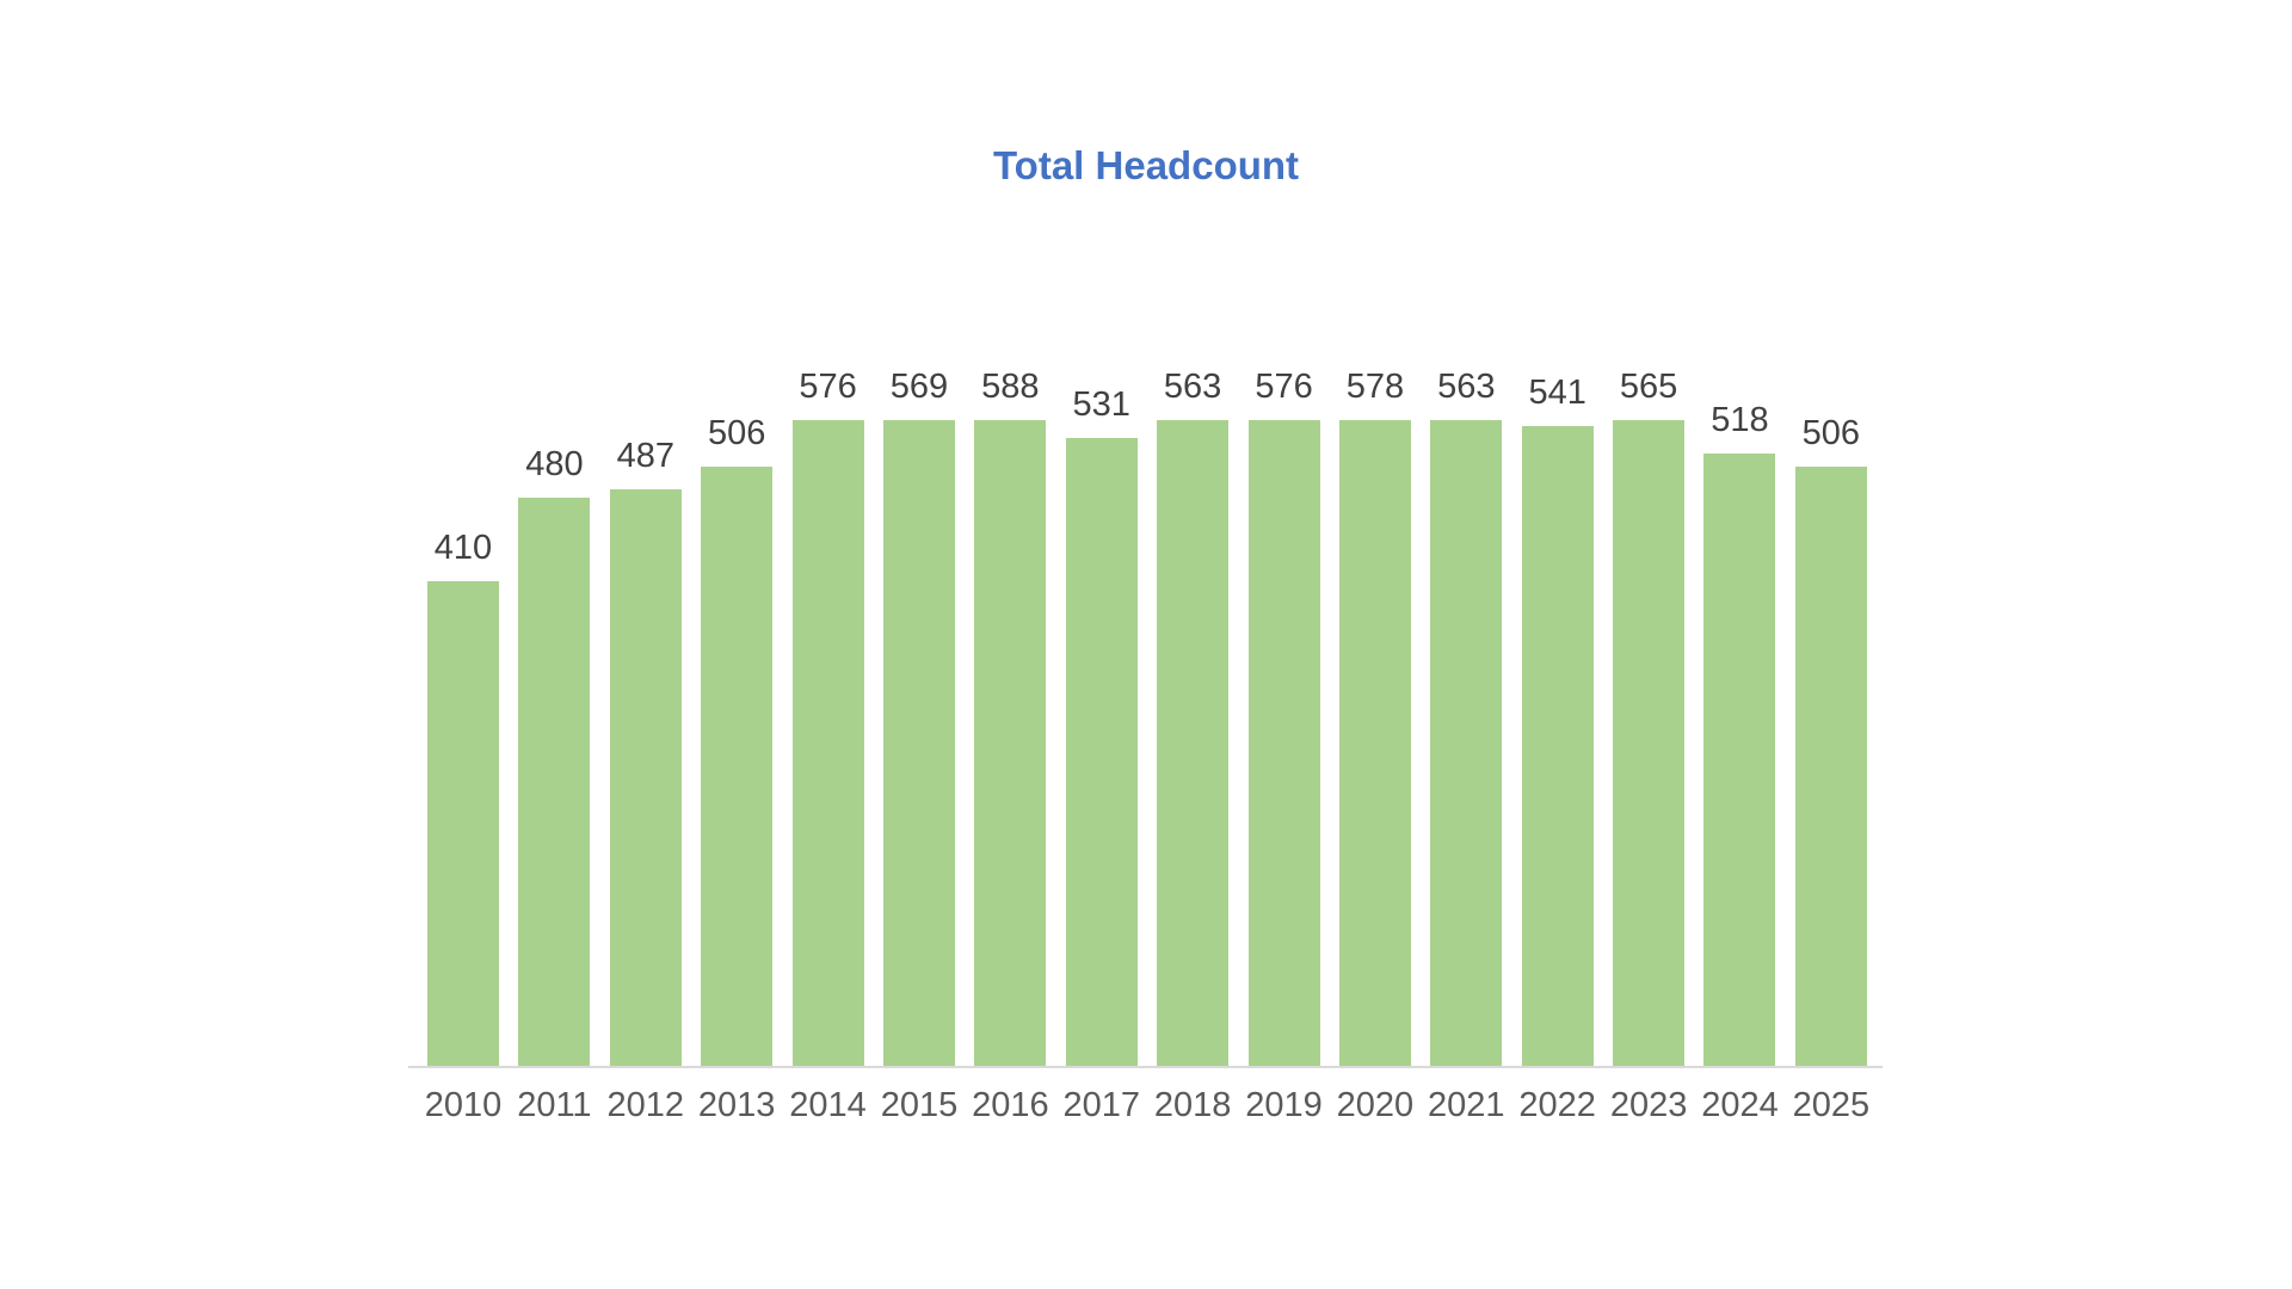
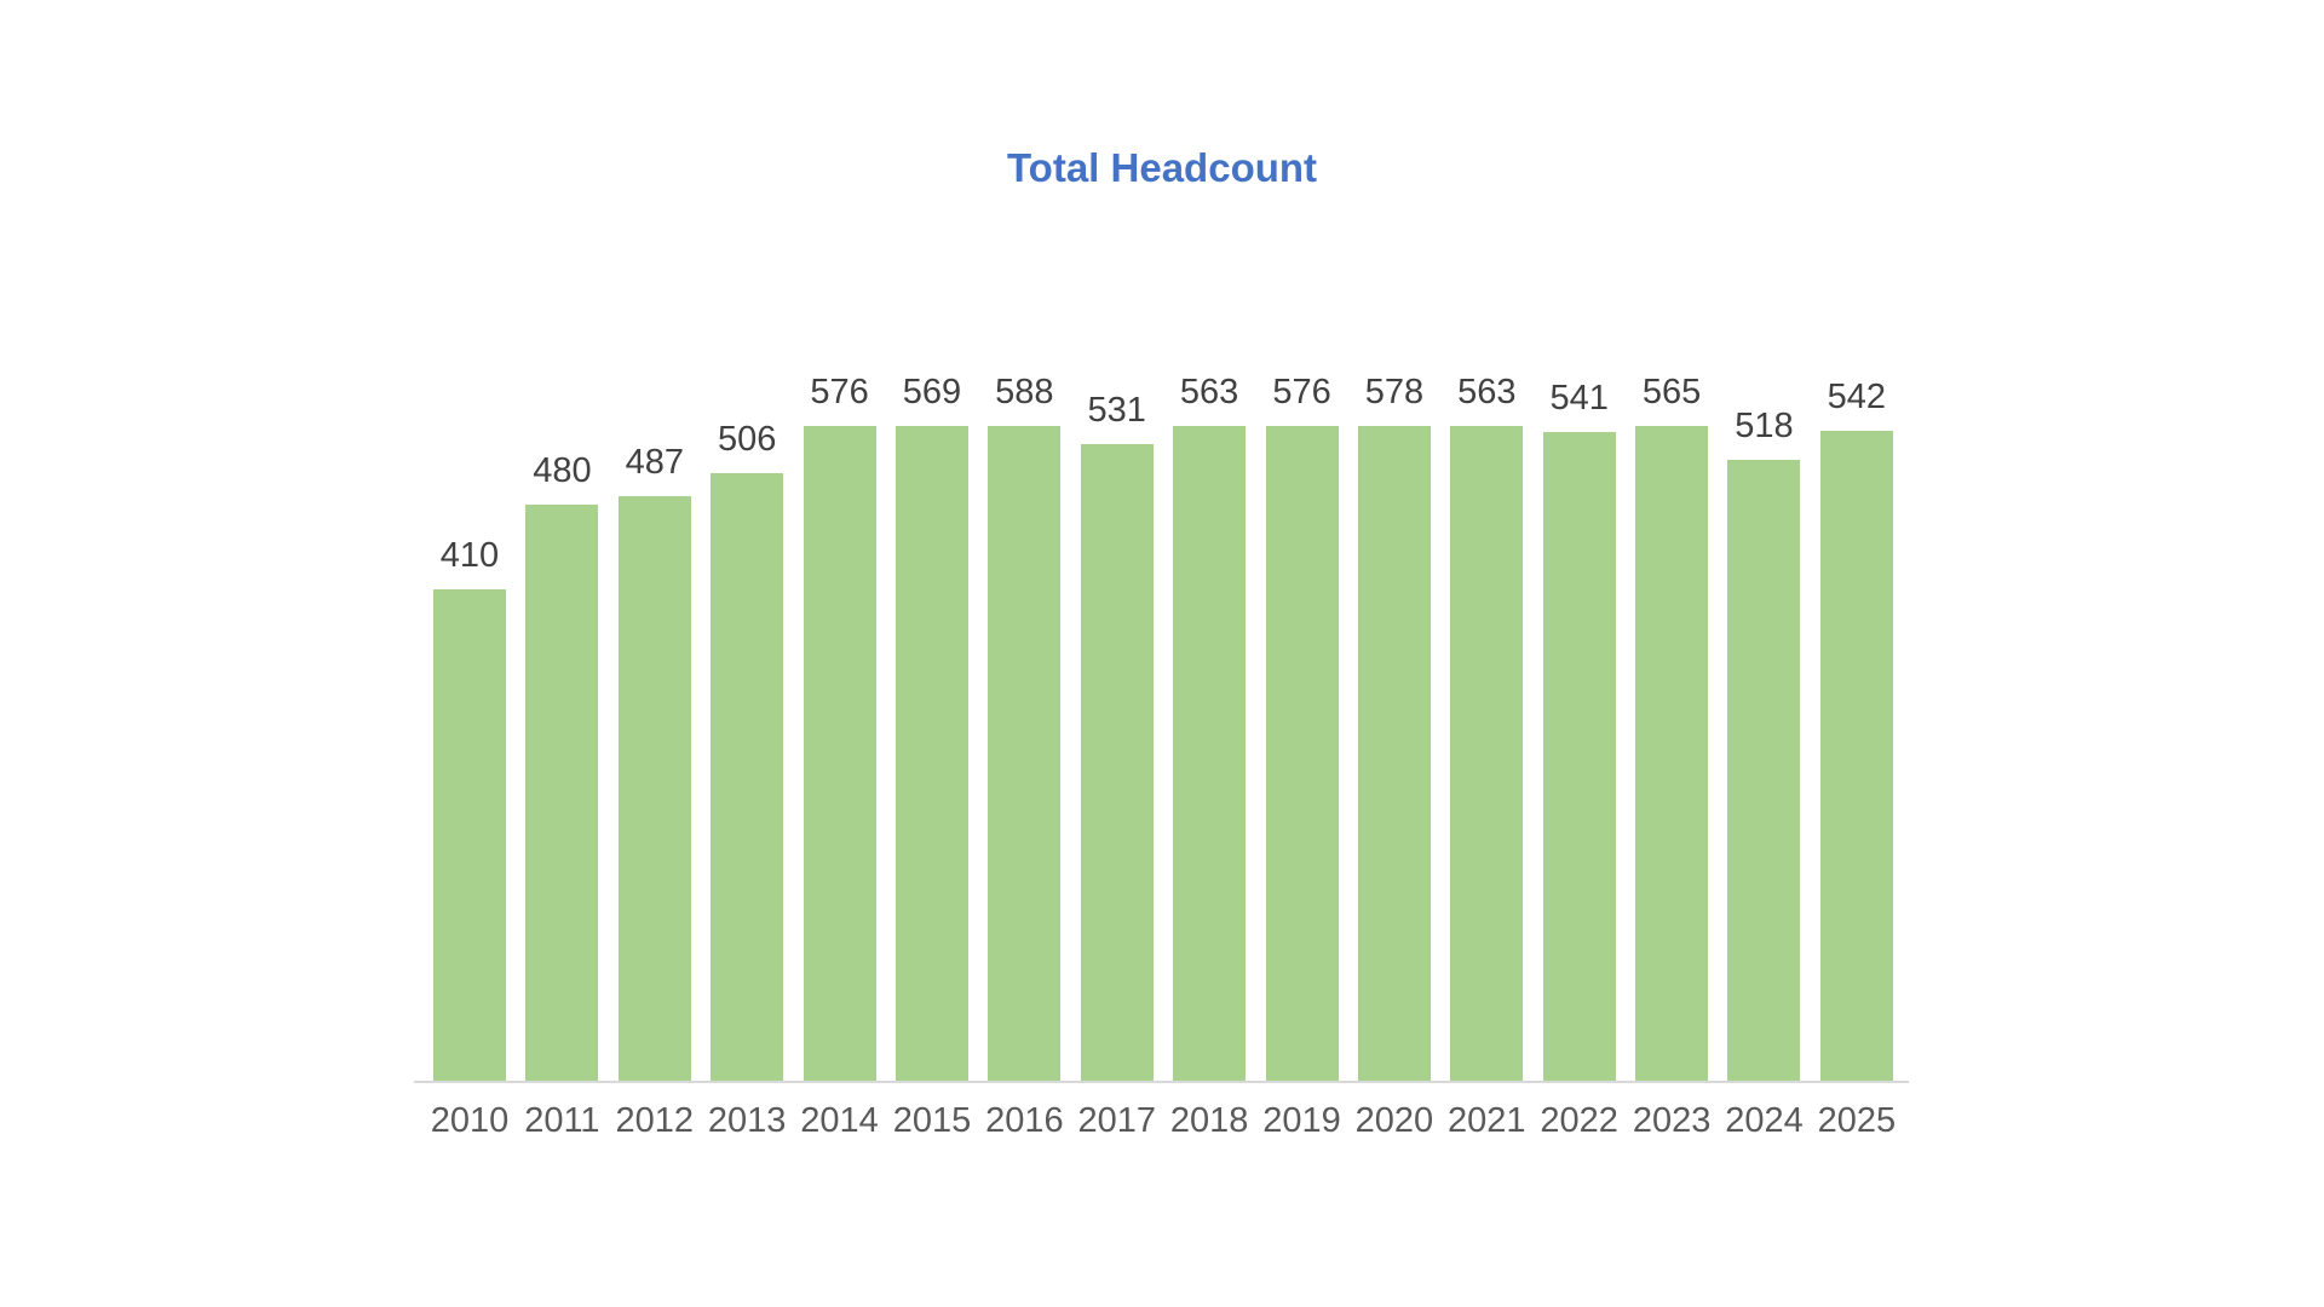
2025: 506 -> 542
